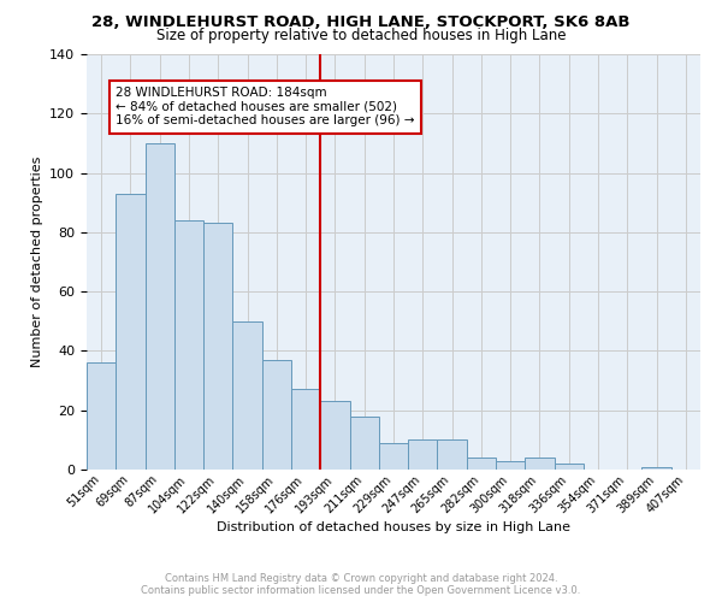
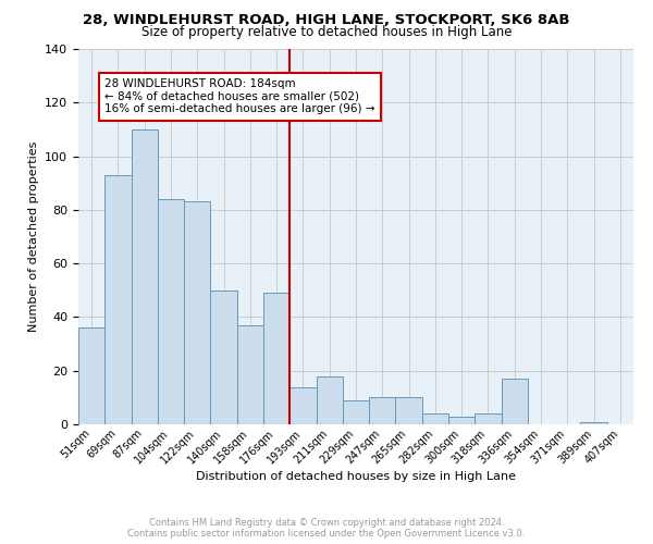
176sqm: 27 -> 49
193sqm: 23 -> 14
336sqm: 2 -> 17
